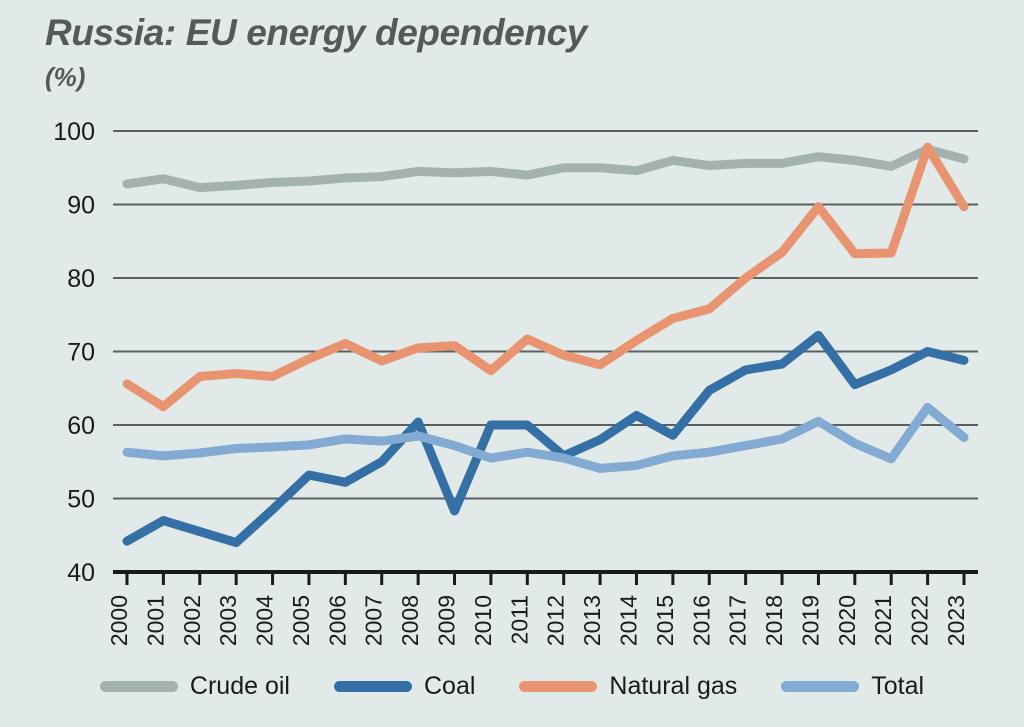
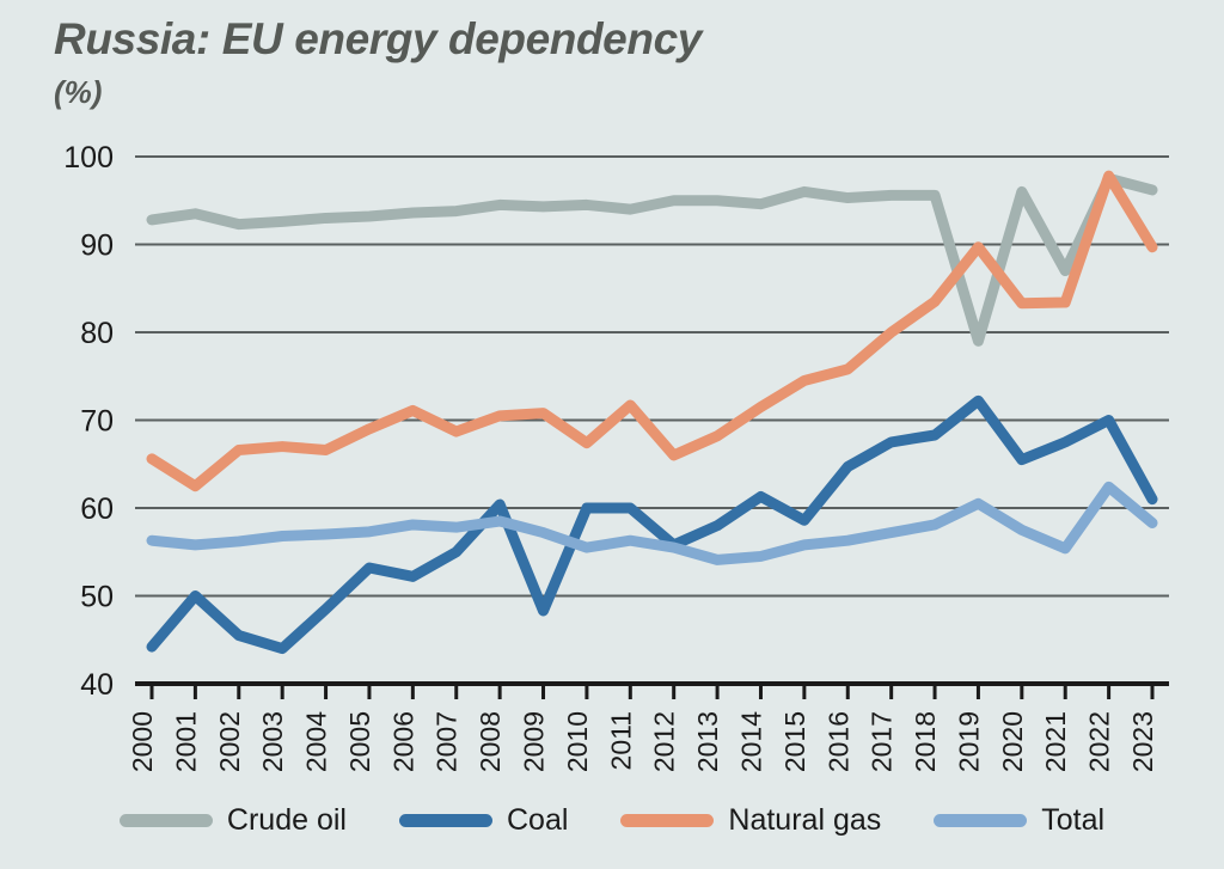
Coal/2001: 47 -> 50
Natural gas/2012: 70 -> 66
Crude oil/2019: 96 -> 79
Crude oil/2021: 95 -> 87
Coal/2023: 69 -> 61
